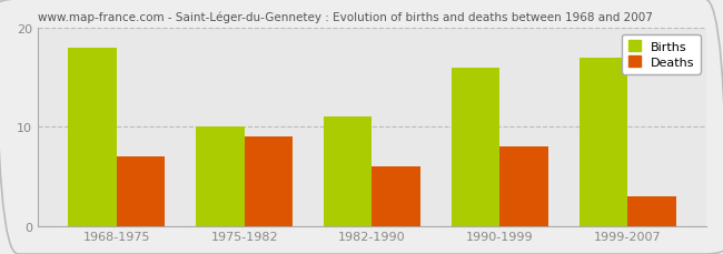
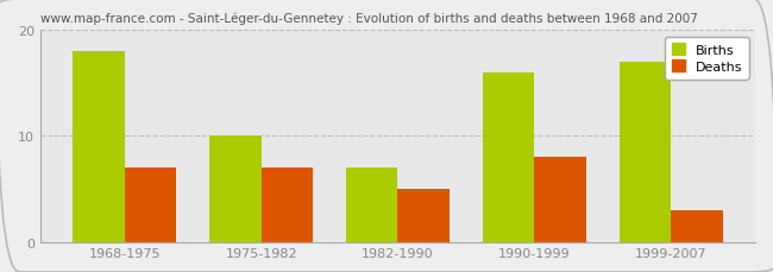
Deaths/1975-1982: 9 -> 7
Births/1982-1990: 11 -> 7
Deaths/1982-1990: 6 -> 5
